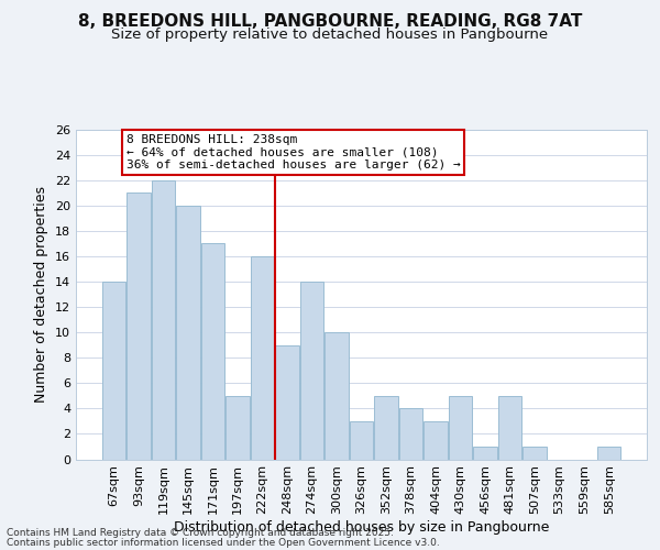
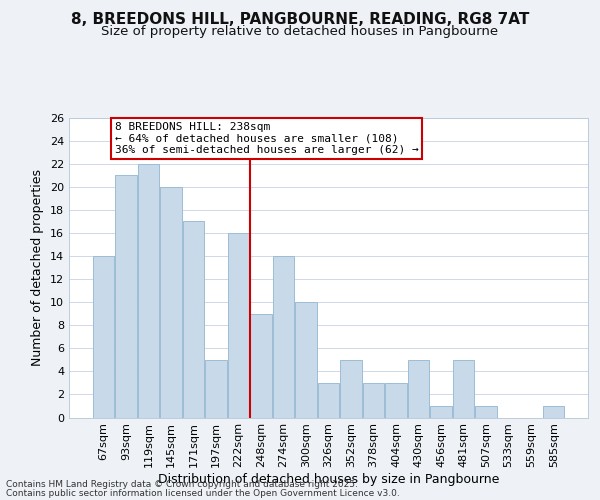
378sqm: 4 -> 3
